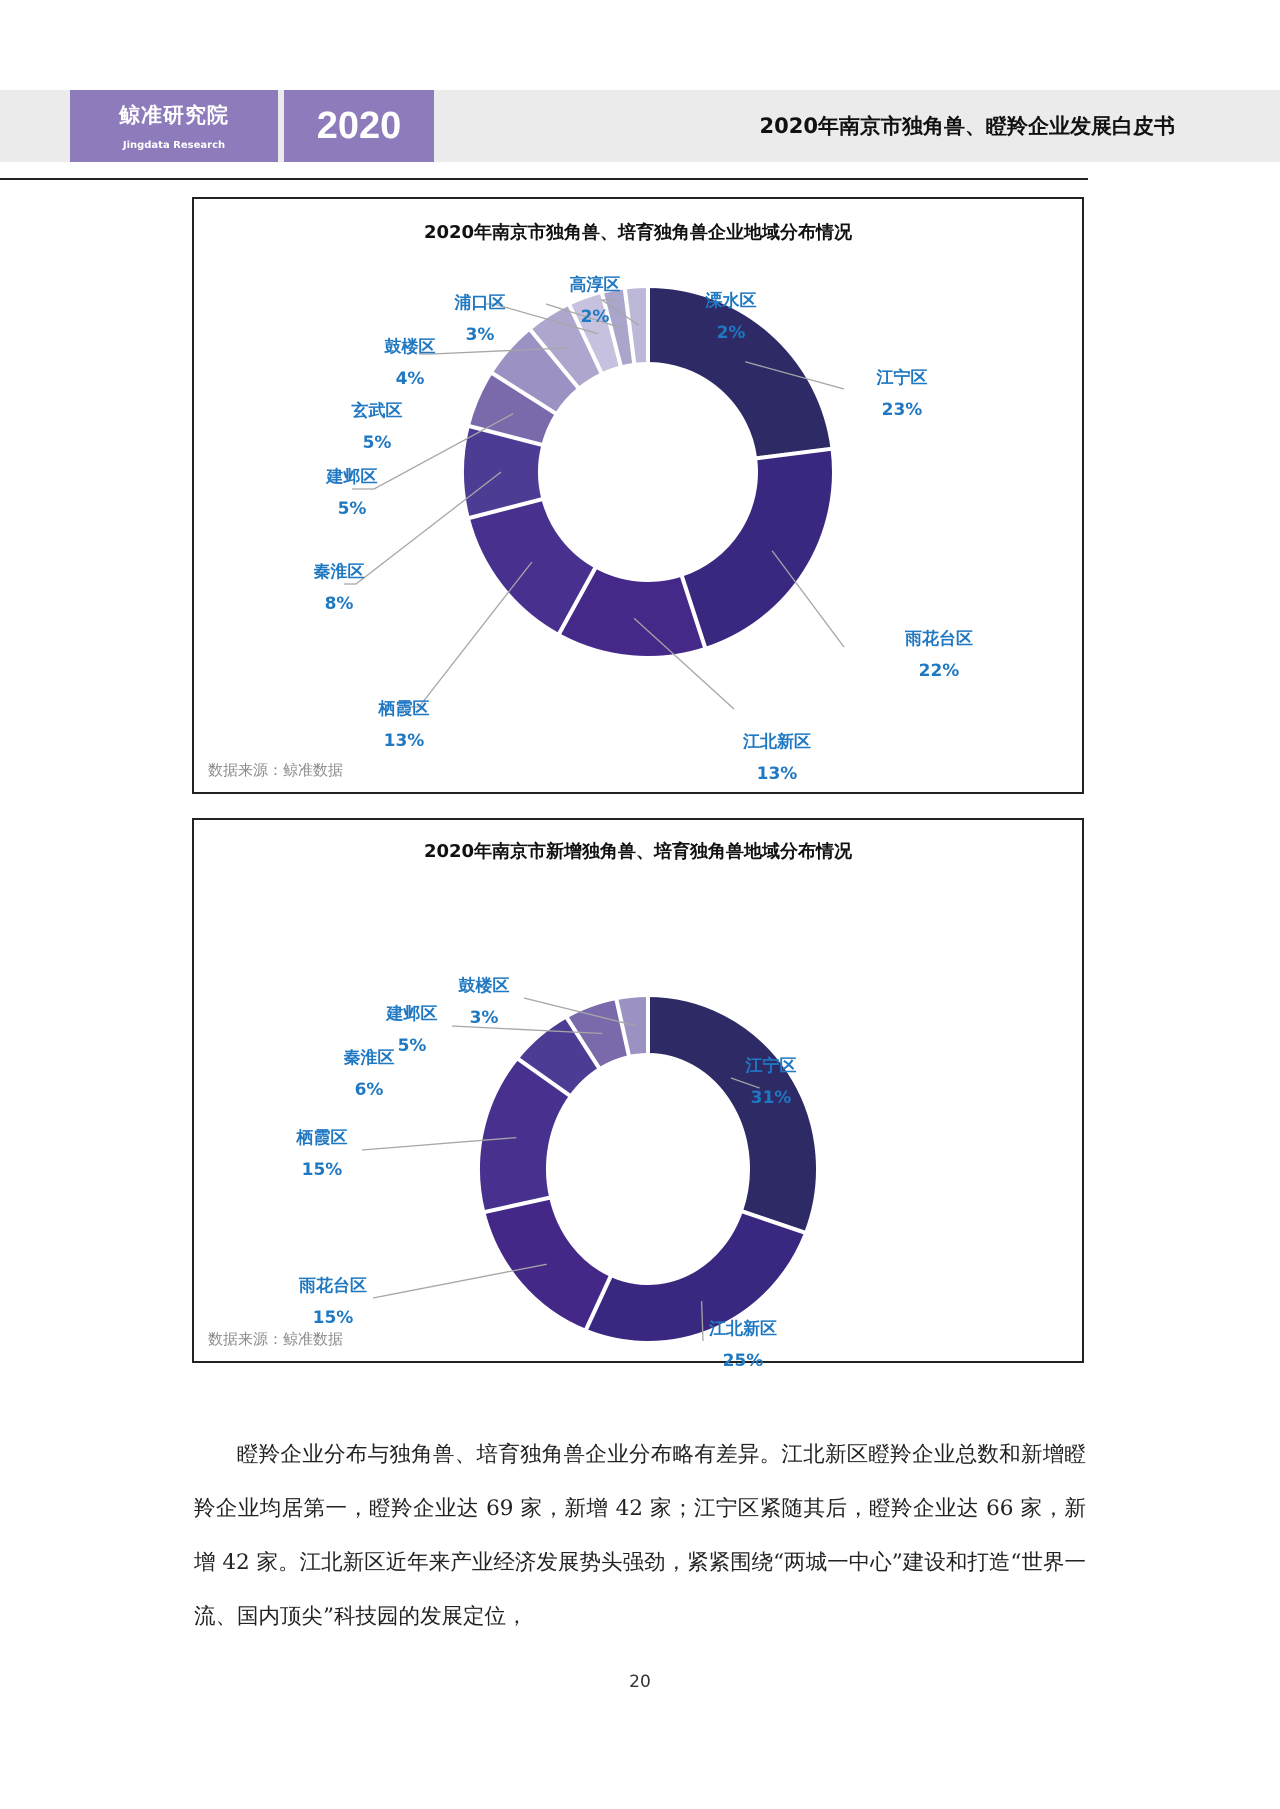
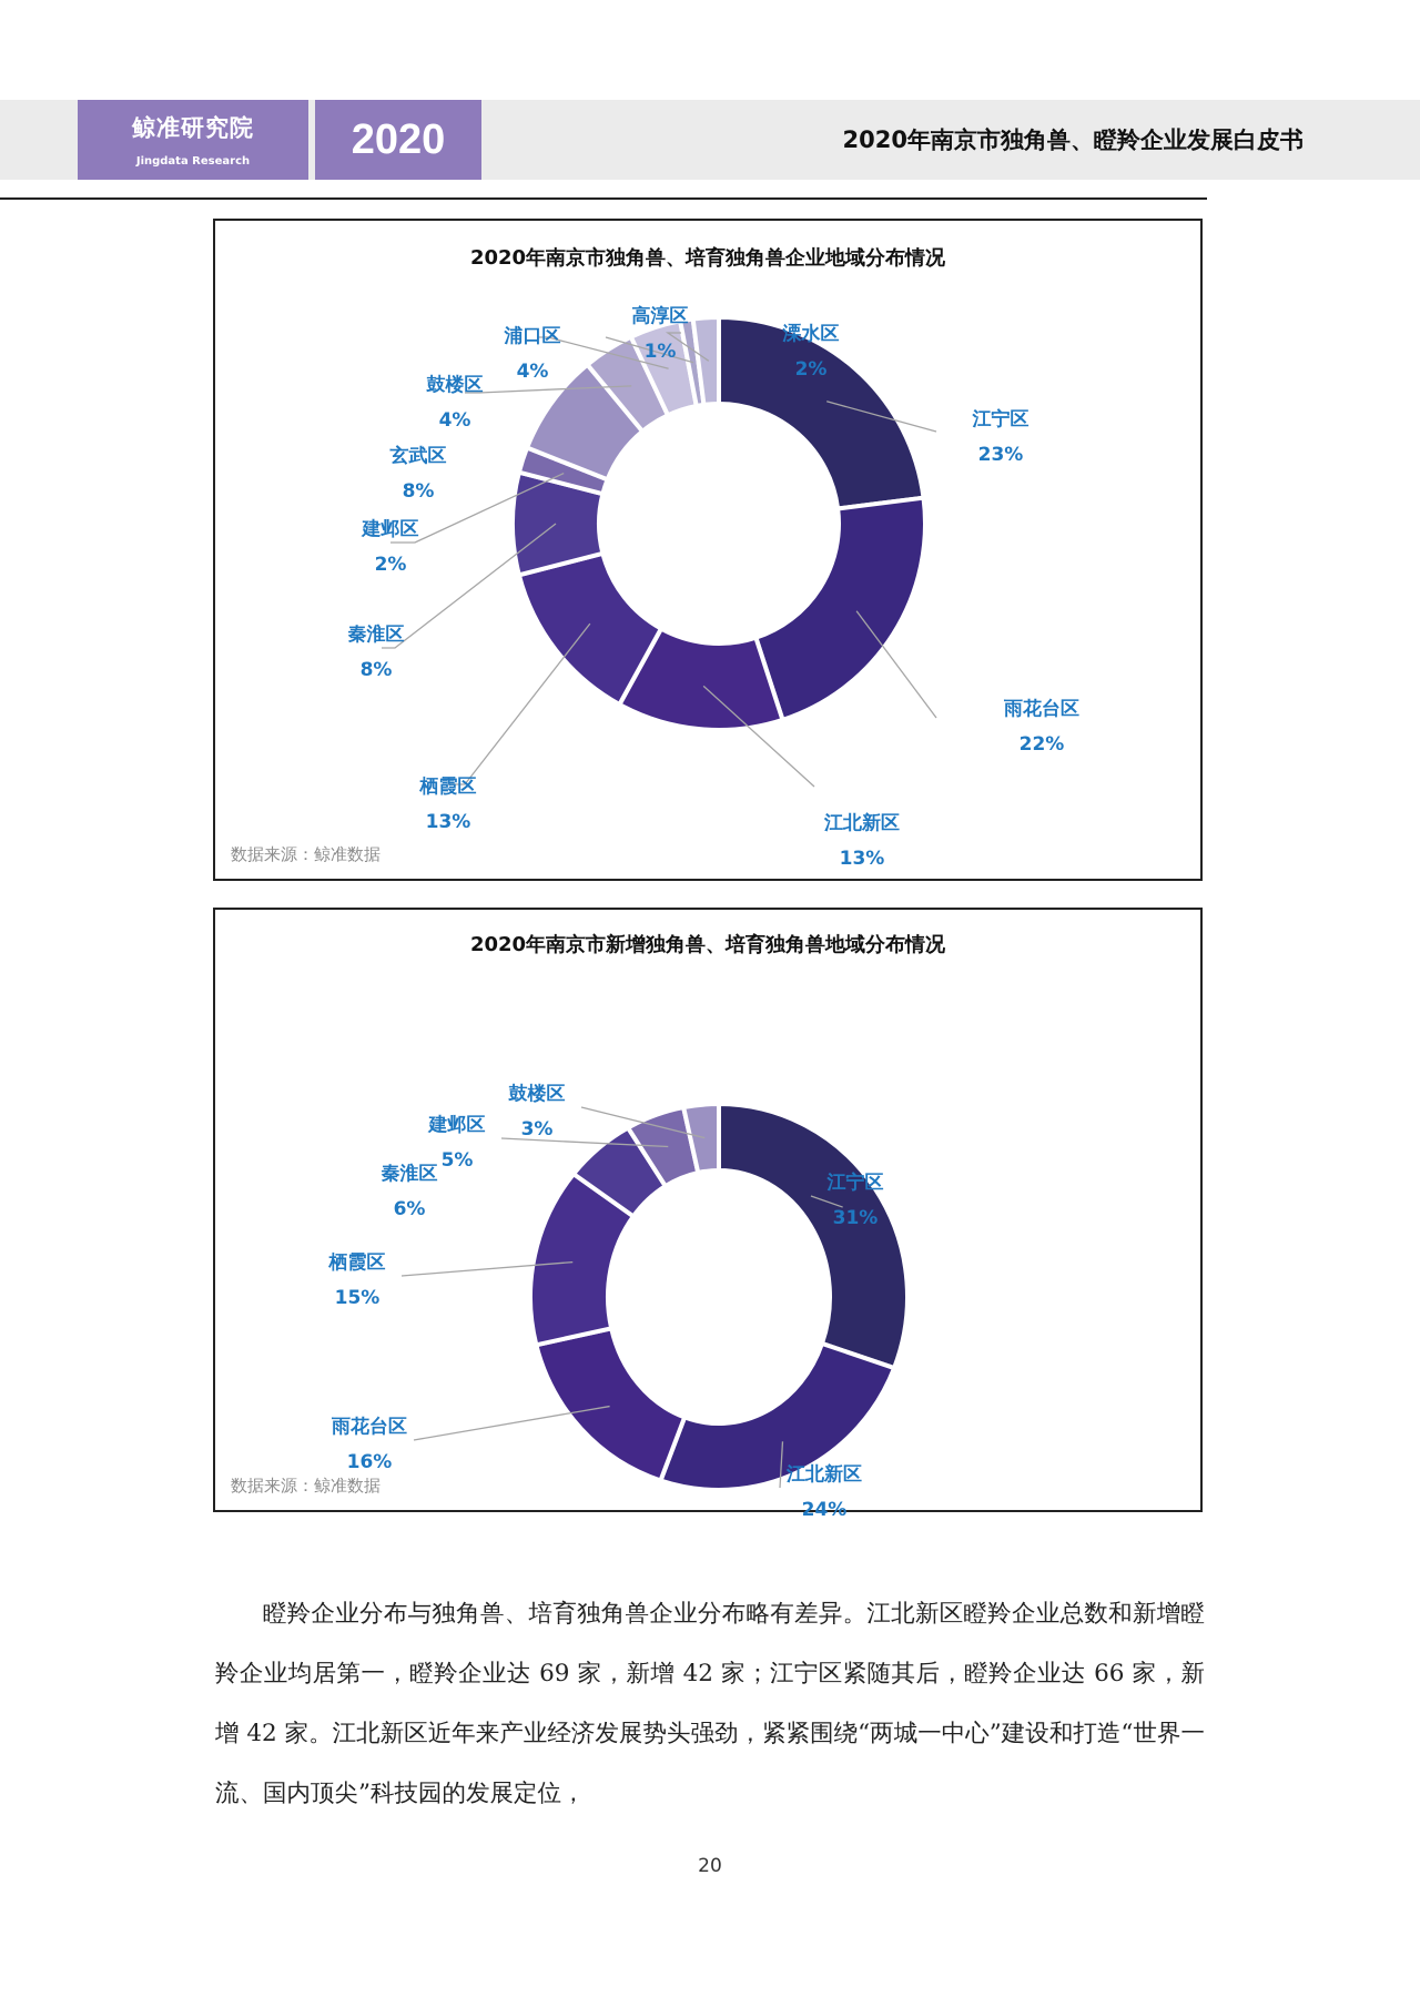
2020年南京市独角兽、培育独角兽企业地域分布情况/建邺区: 5% -> 2%
2020年南京市独角兽、培育独角兽企业地域分布情况/玄武区: 5% -> 8%
2020年南京市独角兽、培育独角兽企业地域分布情况/浦口区: 3% -> 4%
2020年南京市独角兽、培育独角兽企业地域分布情况/高淳区: 2% -> 1%
2020年南京市新增独角兽、培育独角兽地域分布情况/江北新区: 25% -> 24%
2020年南京市新增独角兽、培育独角兽地域分布情况/雨花台区: 15% -> 16%
